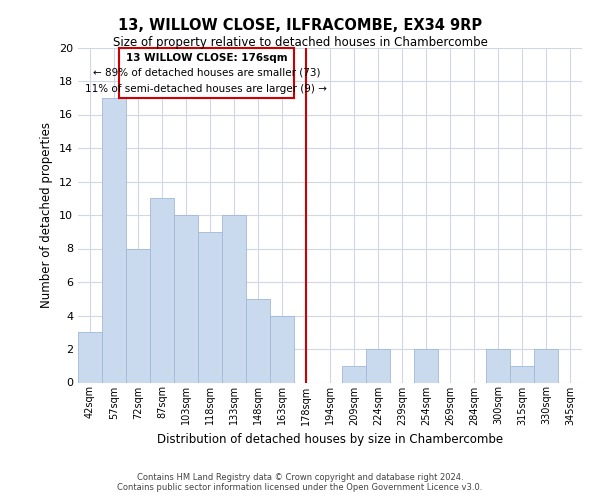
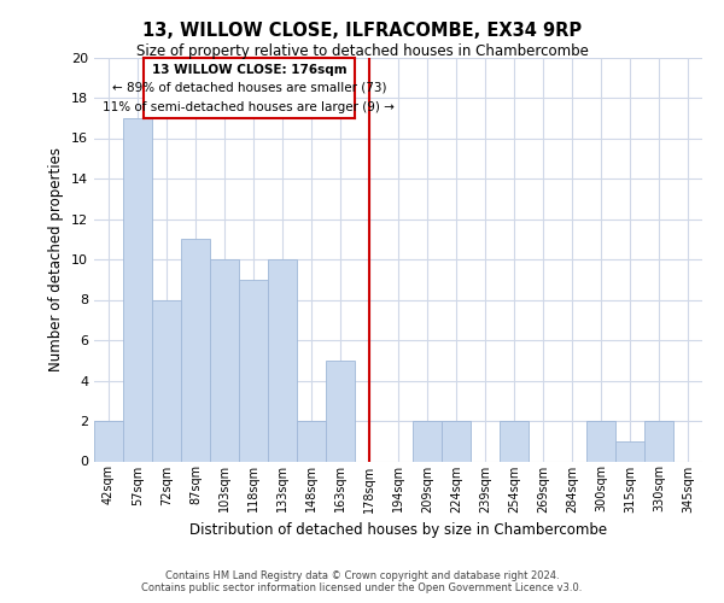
42sqm: 3 -> 2
148sqm: 5 -> 2
163sqm: 4 -> 5
209sqm: 1 -> 2
